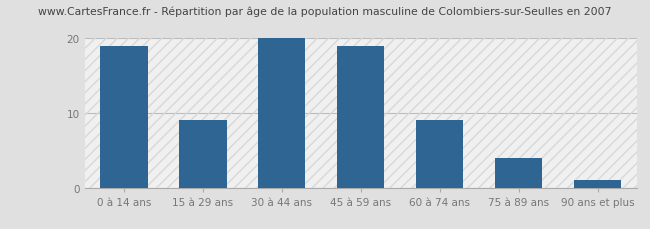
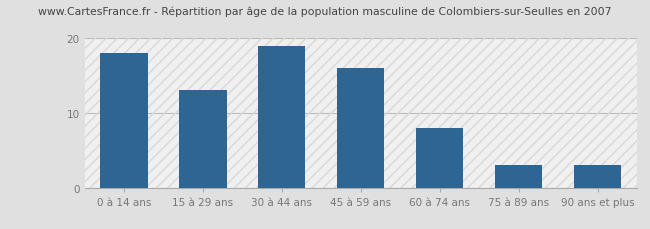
0 à 14 ans: 19 -> 18
15 à 29 ans: 9 -> 13
30 à 44 ans: 20 -> 19
45 à 59 ans: 19 -> 16
60 à 74 ans: 9 -> 8
75 à 89 ans: 4 -> 3
90 ans et plus: 1 -> 3
